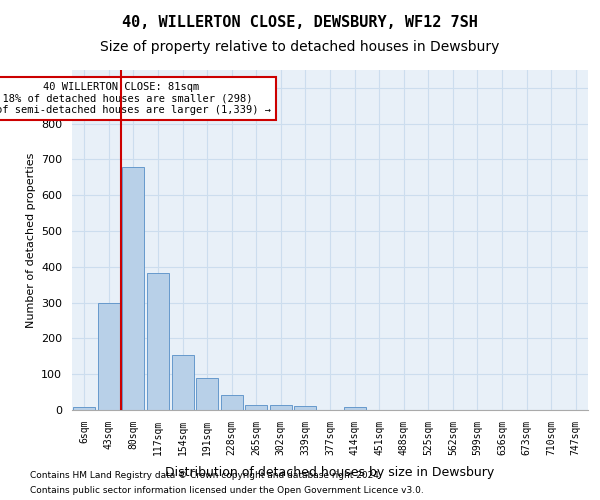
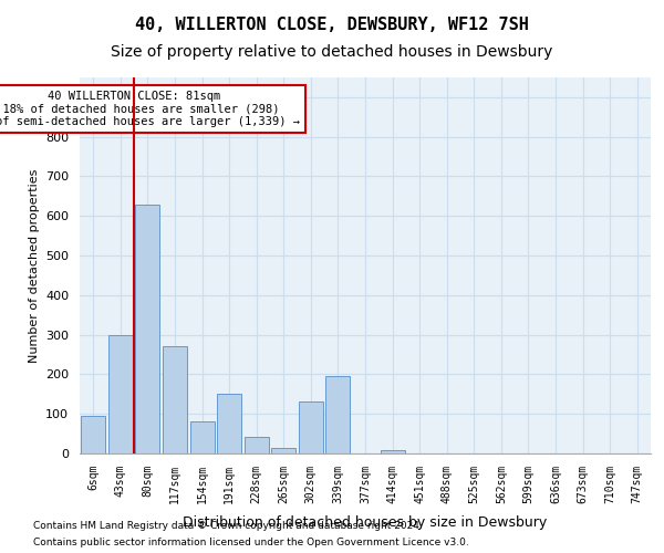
6sqm: 8 -> 95
80sqm: 678 -> 630
117sqm: 383 -> 270
154sqm: 155 -> 80
191sqm: 90 -> 150
302sqm: 13 -> 130
339sqm: 11 -> 195
